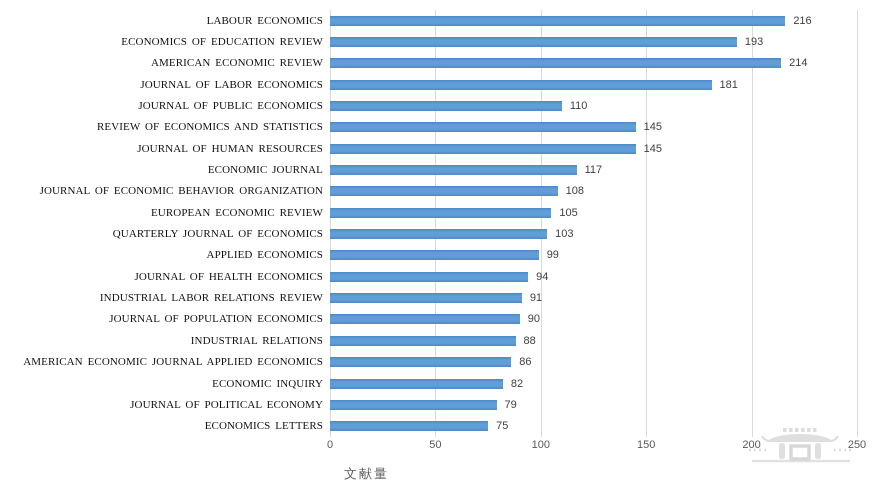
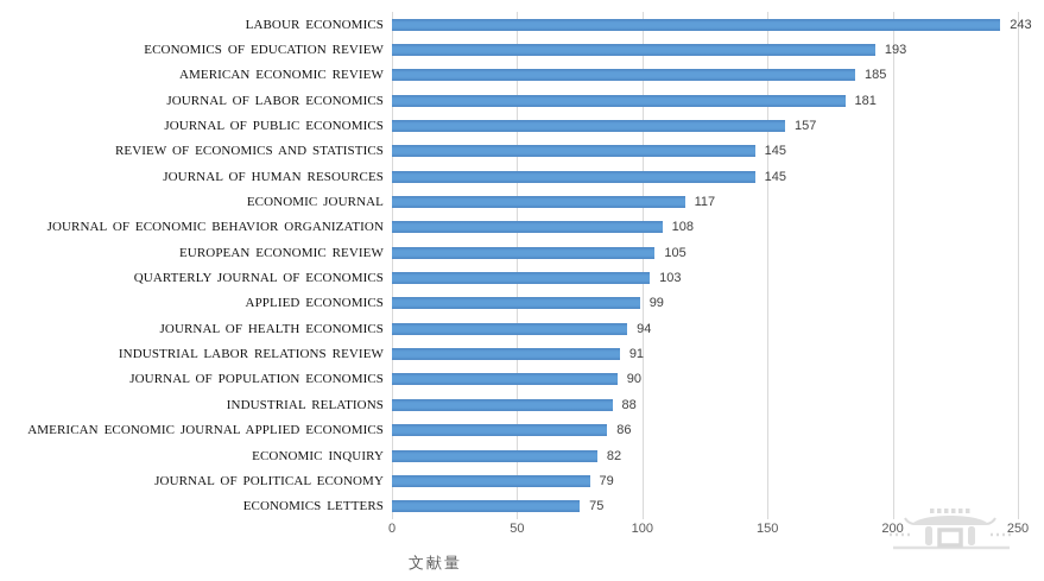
LABOUR ECONOMICS: 216 -> 243
AMERICAN ECONOMIC REVIEW: 214 -> 185
JOURNAL OF PUBLIC ECONOMICS: 110 -> 157
